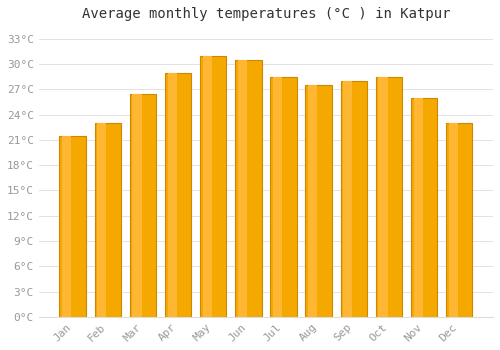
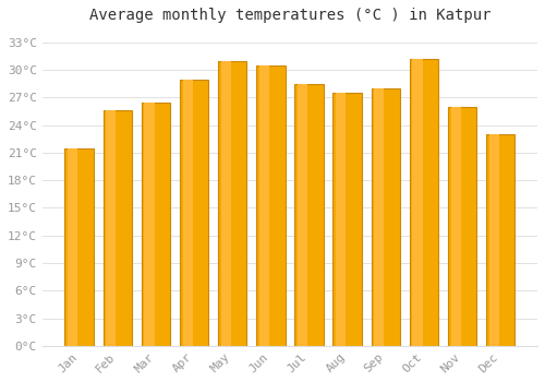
Feb: 23.0°C -> 25.6°C
Oct: 28.5°C -> 31.2°C
